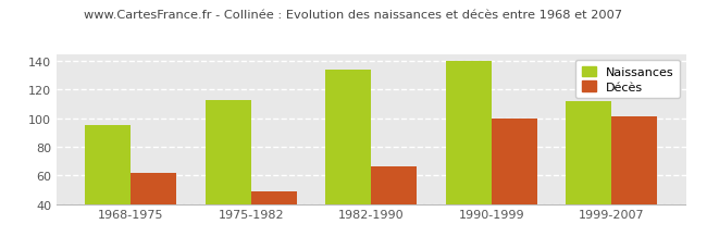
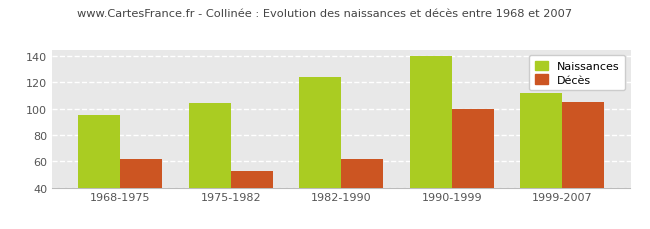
Naissances/1975-1982: 113 -> 104
Décès/1975-1982: 49 -> 53
Naissances/1982-1990: 134 -> 124
Décès/1982-1990: 66 -> 62
Décès/1999-2007: 101 -> 105
